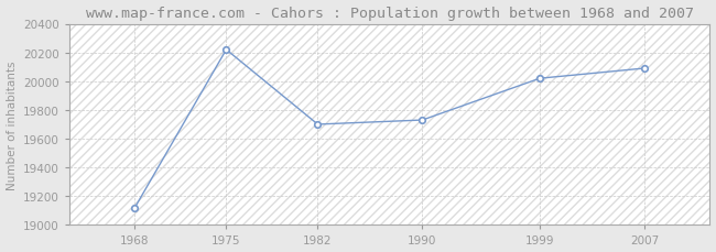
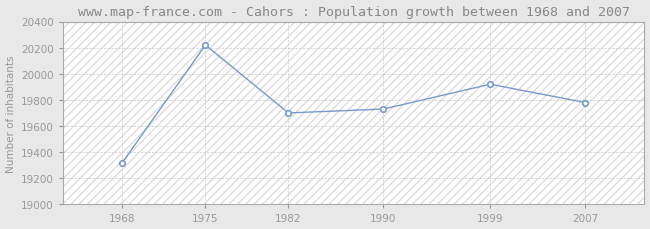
1968: 19120 -> 19320
1999: 20020 -> 19920
2007: 20090 -> 19780
